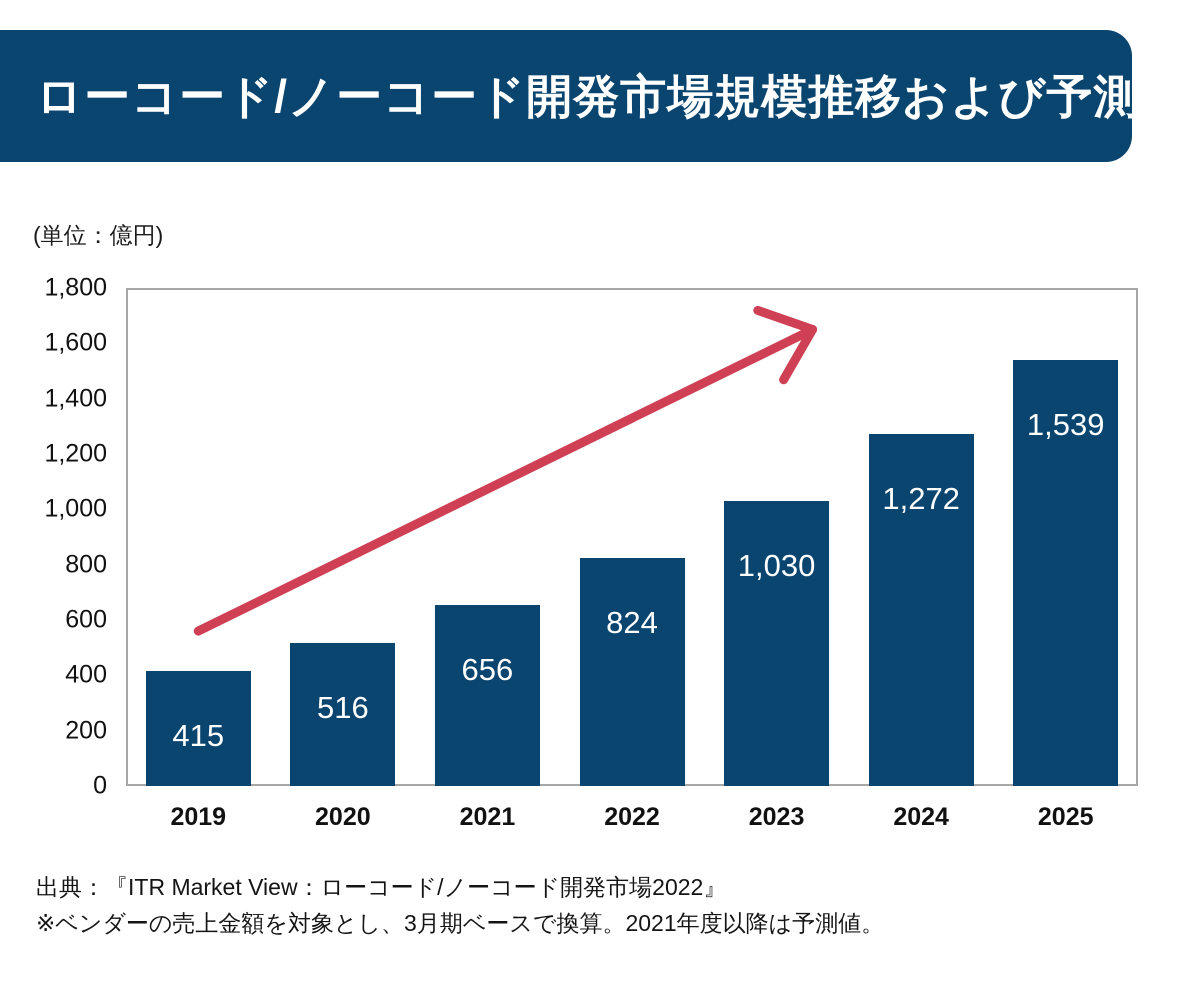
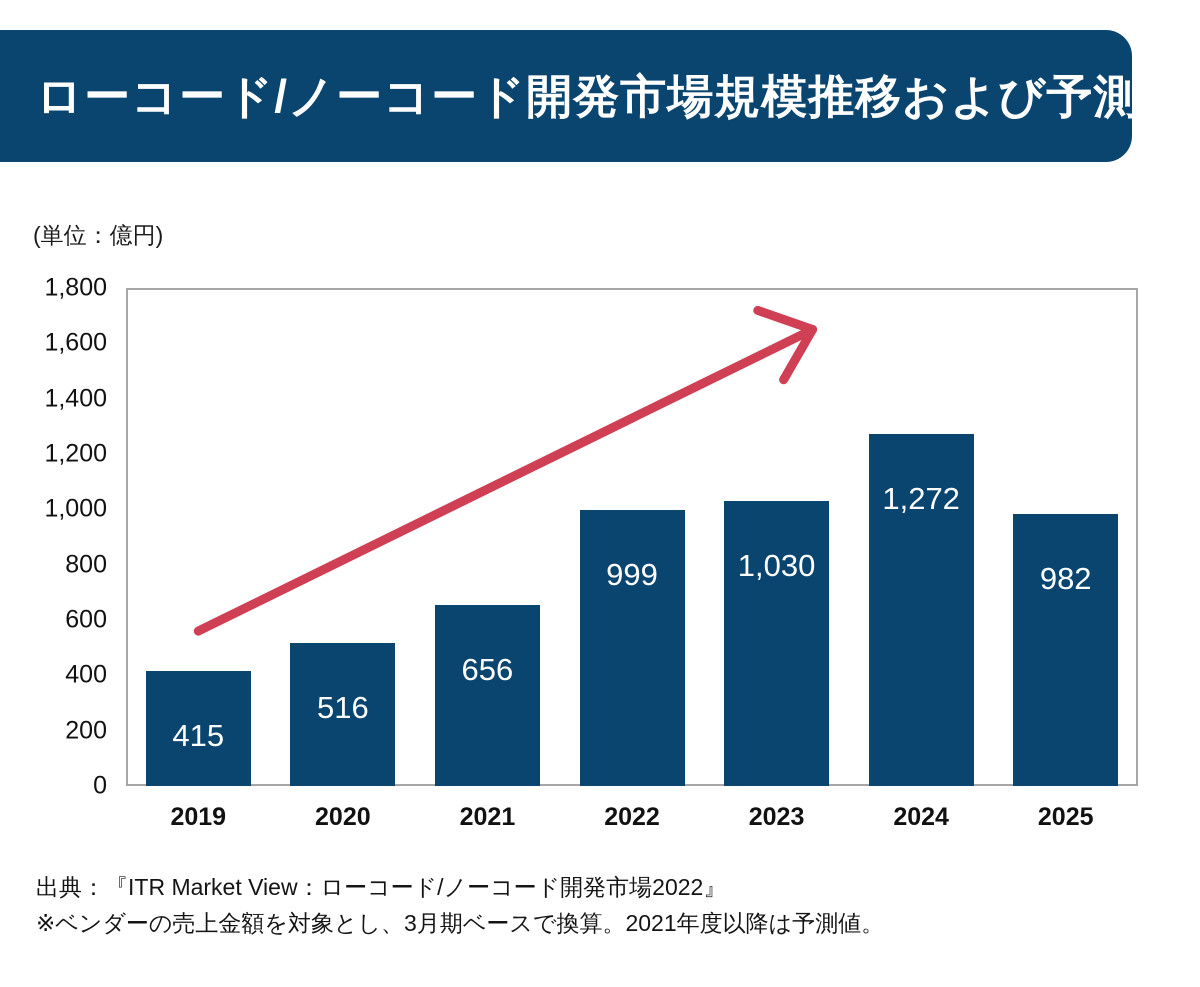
2022: 824 -> 999
2025: 1,539 -> 982
